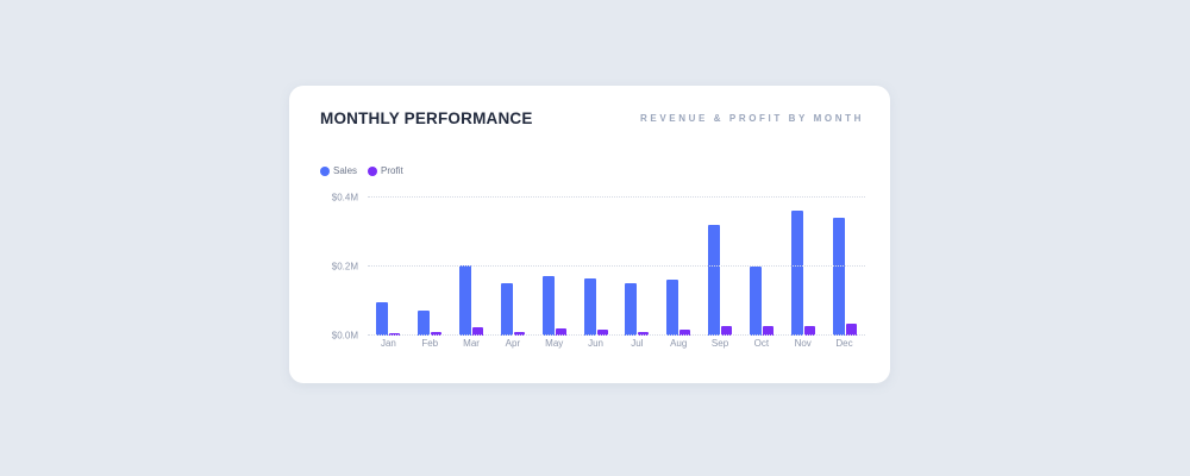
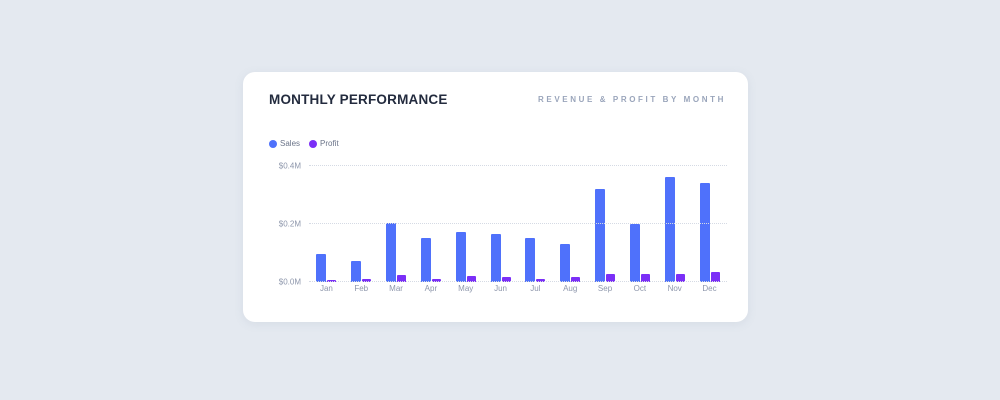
Sales/Aug: $0.16M -> $0.13M
